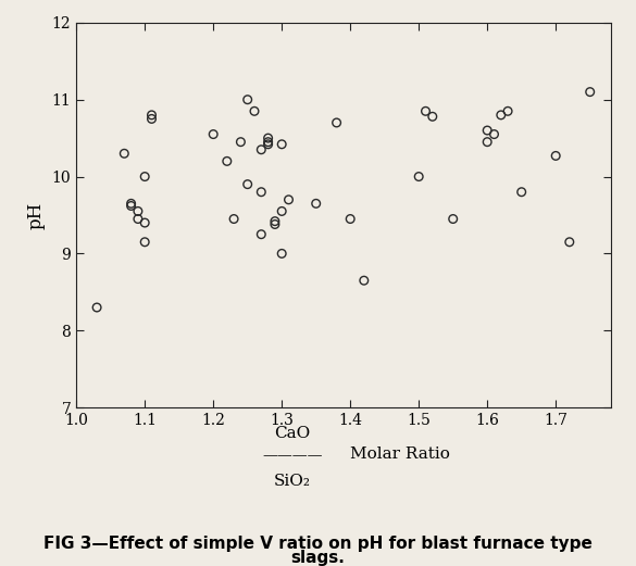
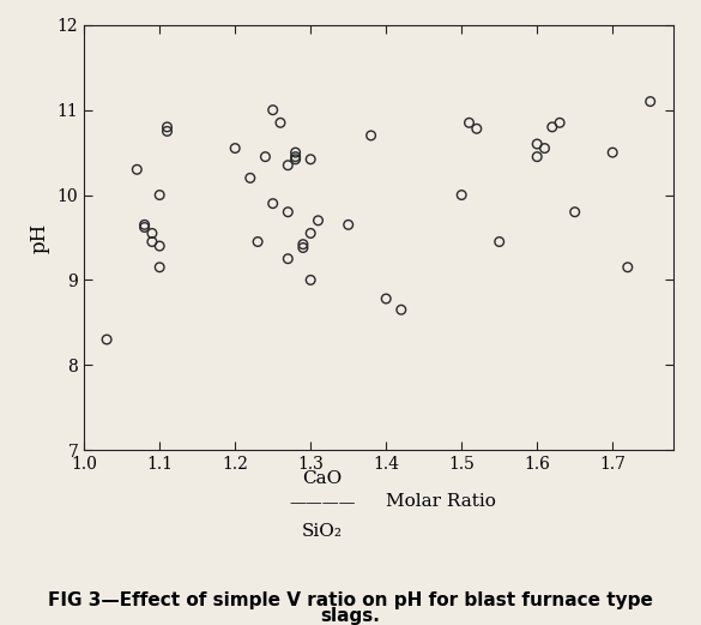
1.4: 9.45 -> 8.78
1.7: 10.27 -> 10.50
